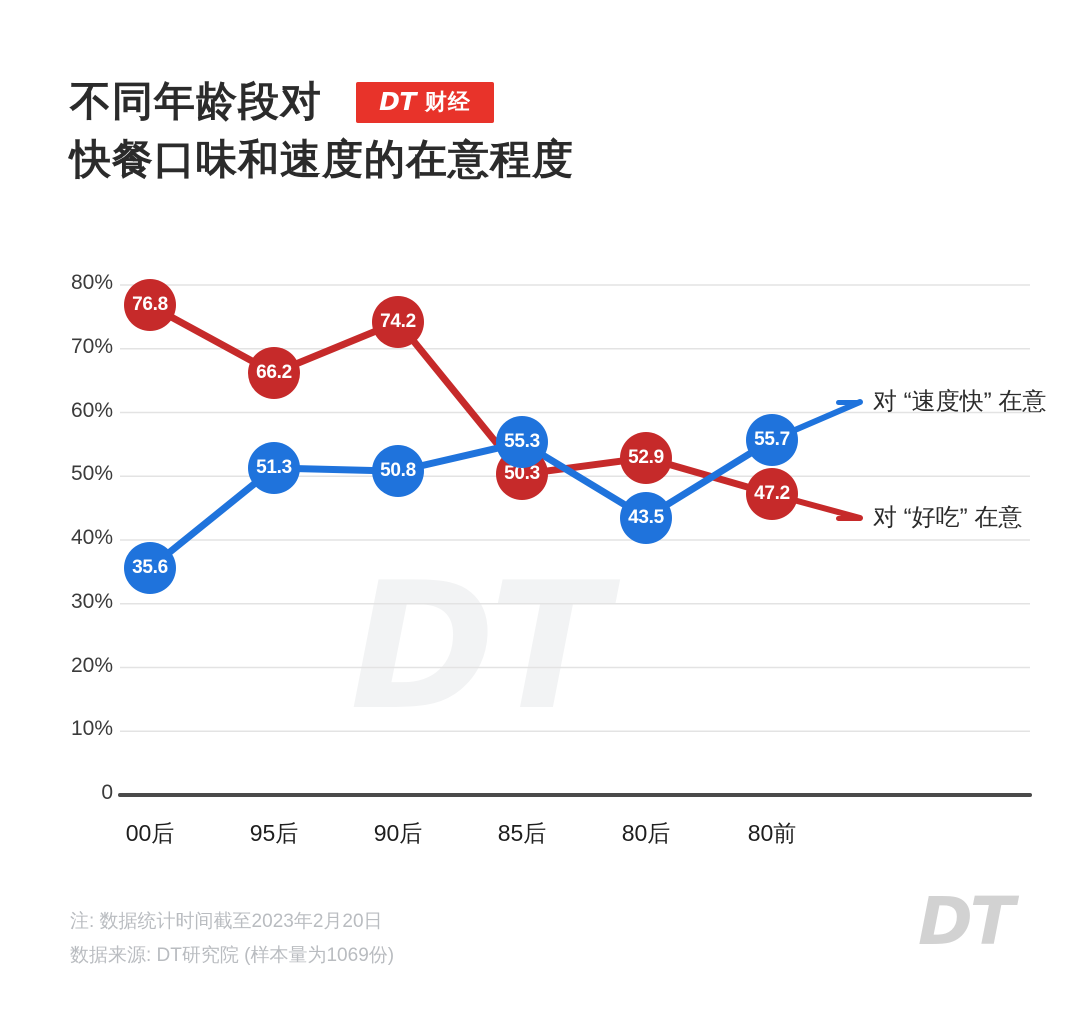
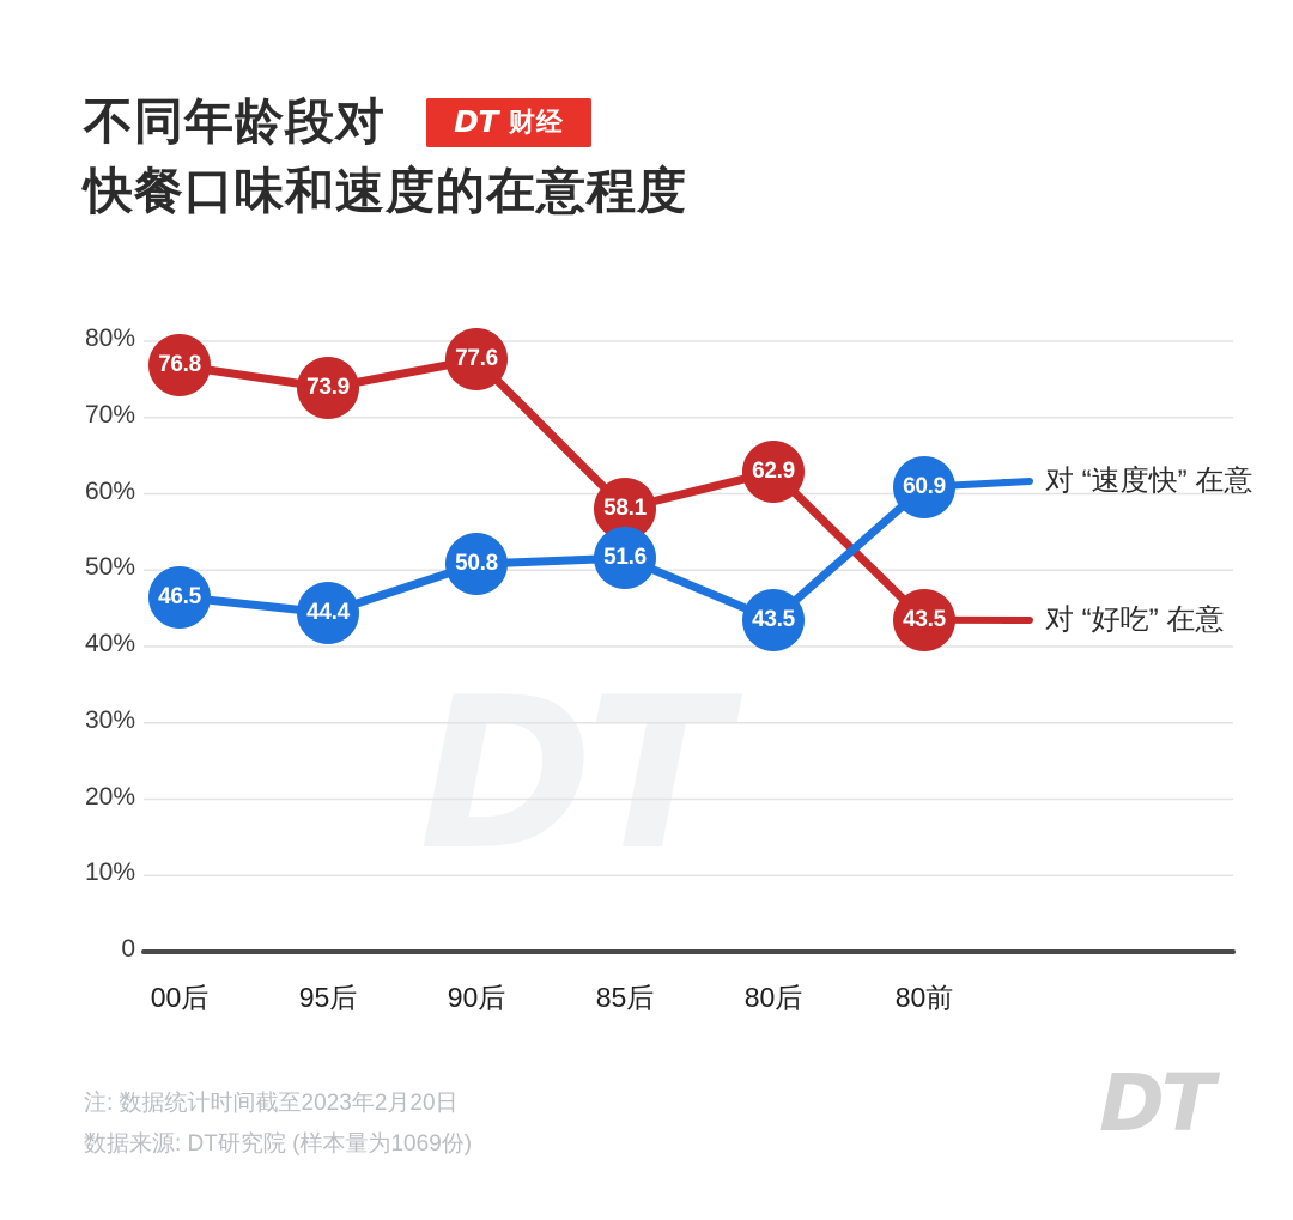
对 “速度快” 在意/00后: 35.6 -> 46.5
对 “好吃” 在意/95后: 66.2 -> 73.9
对 “速度快” 在意/95后: 51.3 -> 44.4
对 “好吃” 在意/90后: 74.2 -> 77.6
对 “好吃” 在意/85后: 50.3 -> 58.1
对 “速度快” 在意/85后: 55.3 -> 51.6
对 “好吃” 在意/80后: 52.9 -> 62.9
对 “好吃” 在意/80前: 47.2 -> 43.5
对 “速度快” 在意/80前: 55.7 -> 60.9
